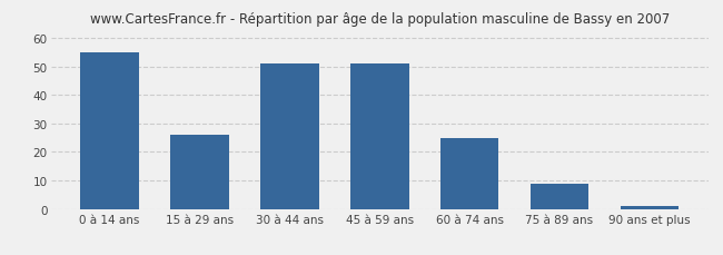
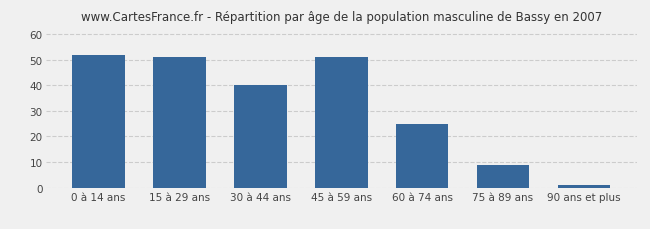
0 à 14 ans: 55 -> 52
15 à 29 ans: 26 -> 51
30 à 44 ans: 51 -> 40
